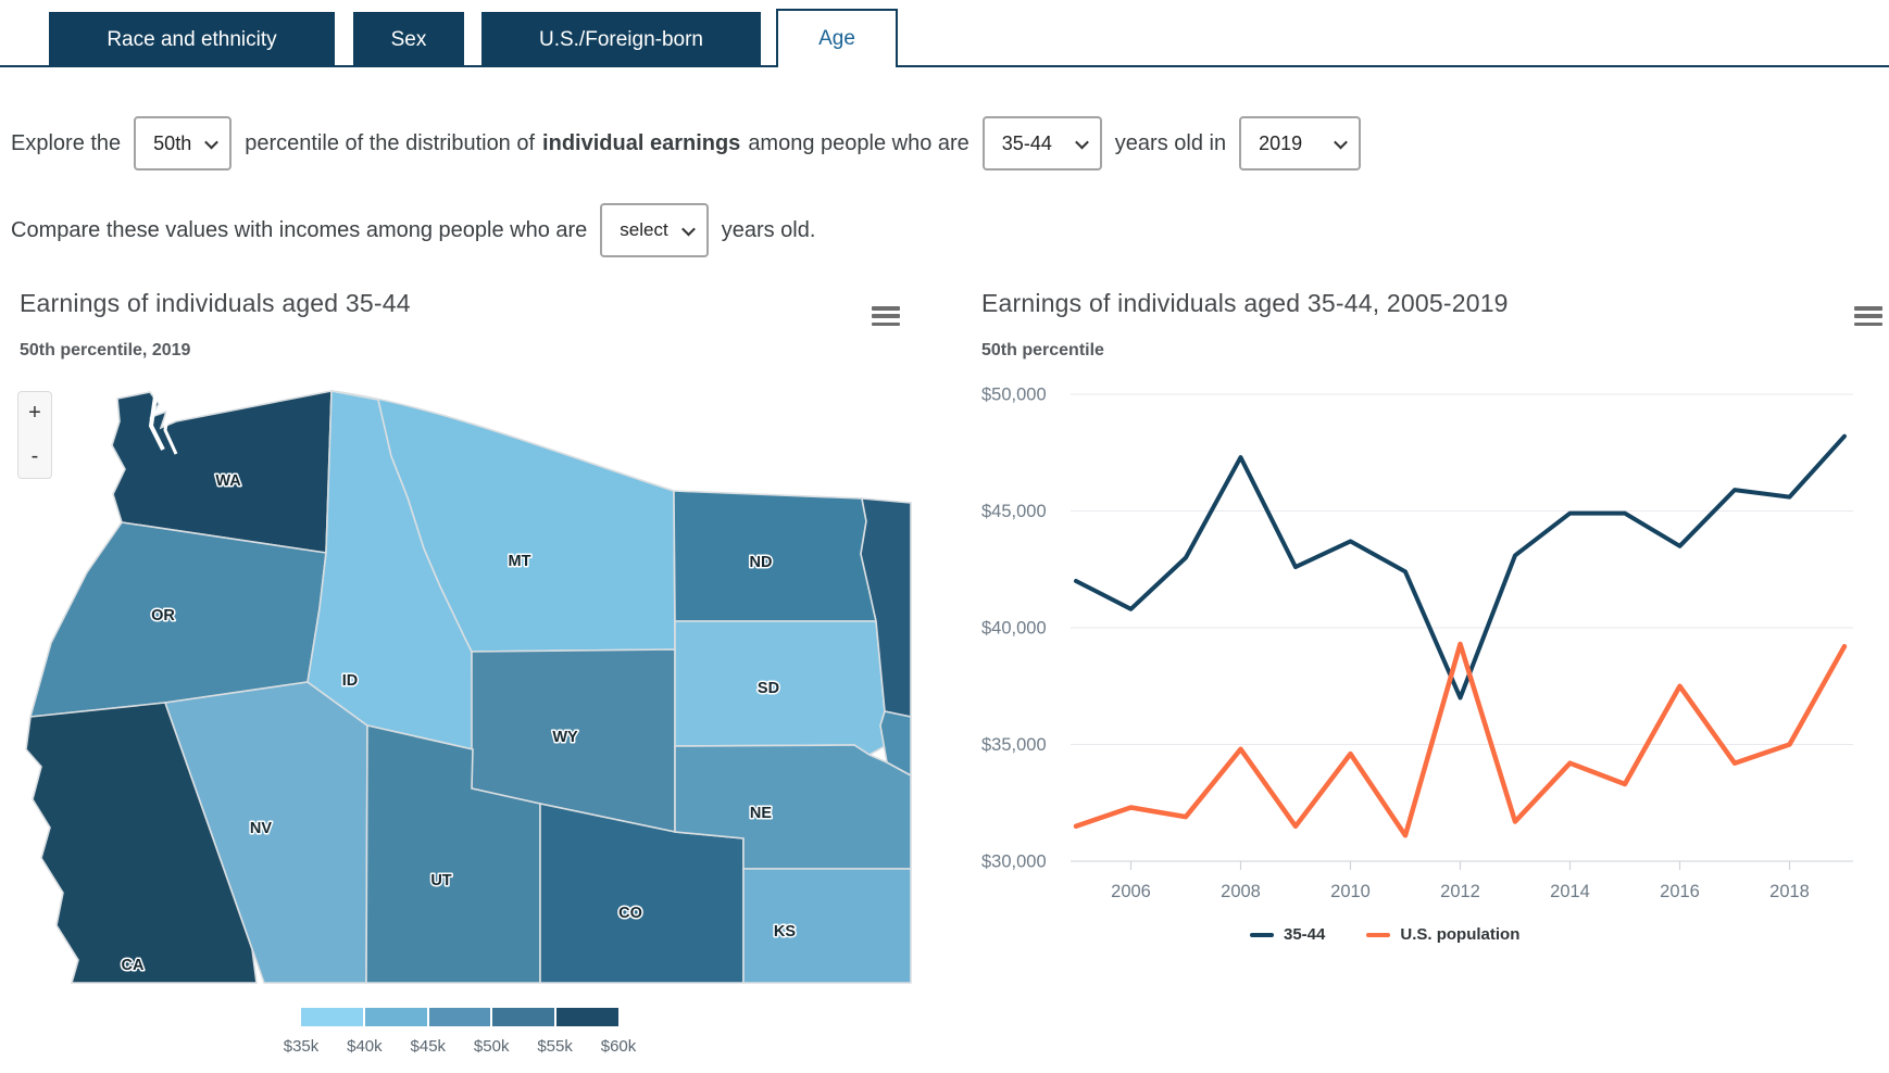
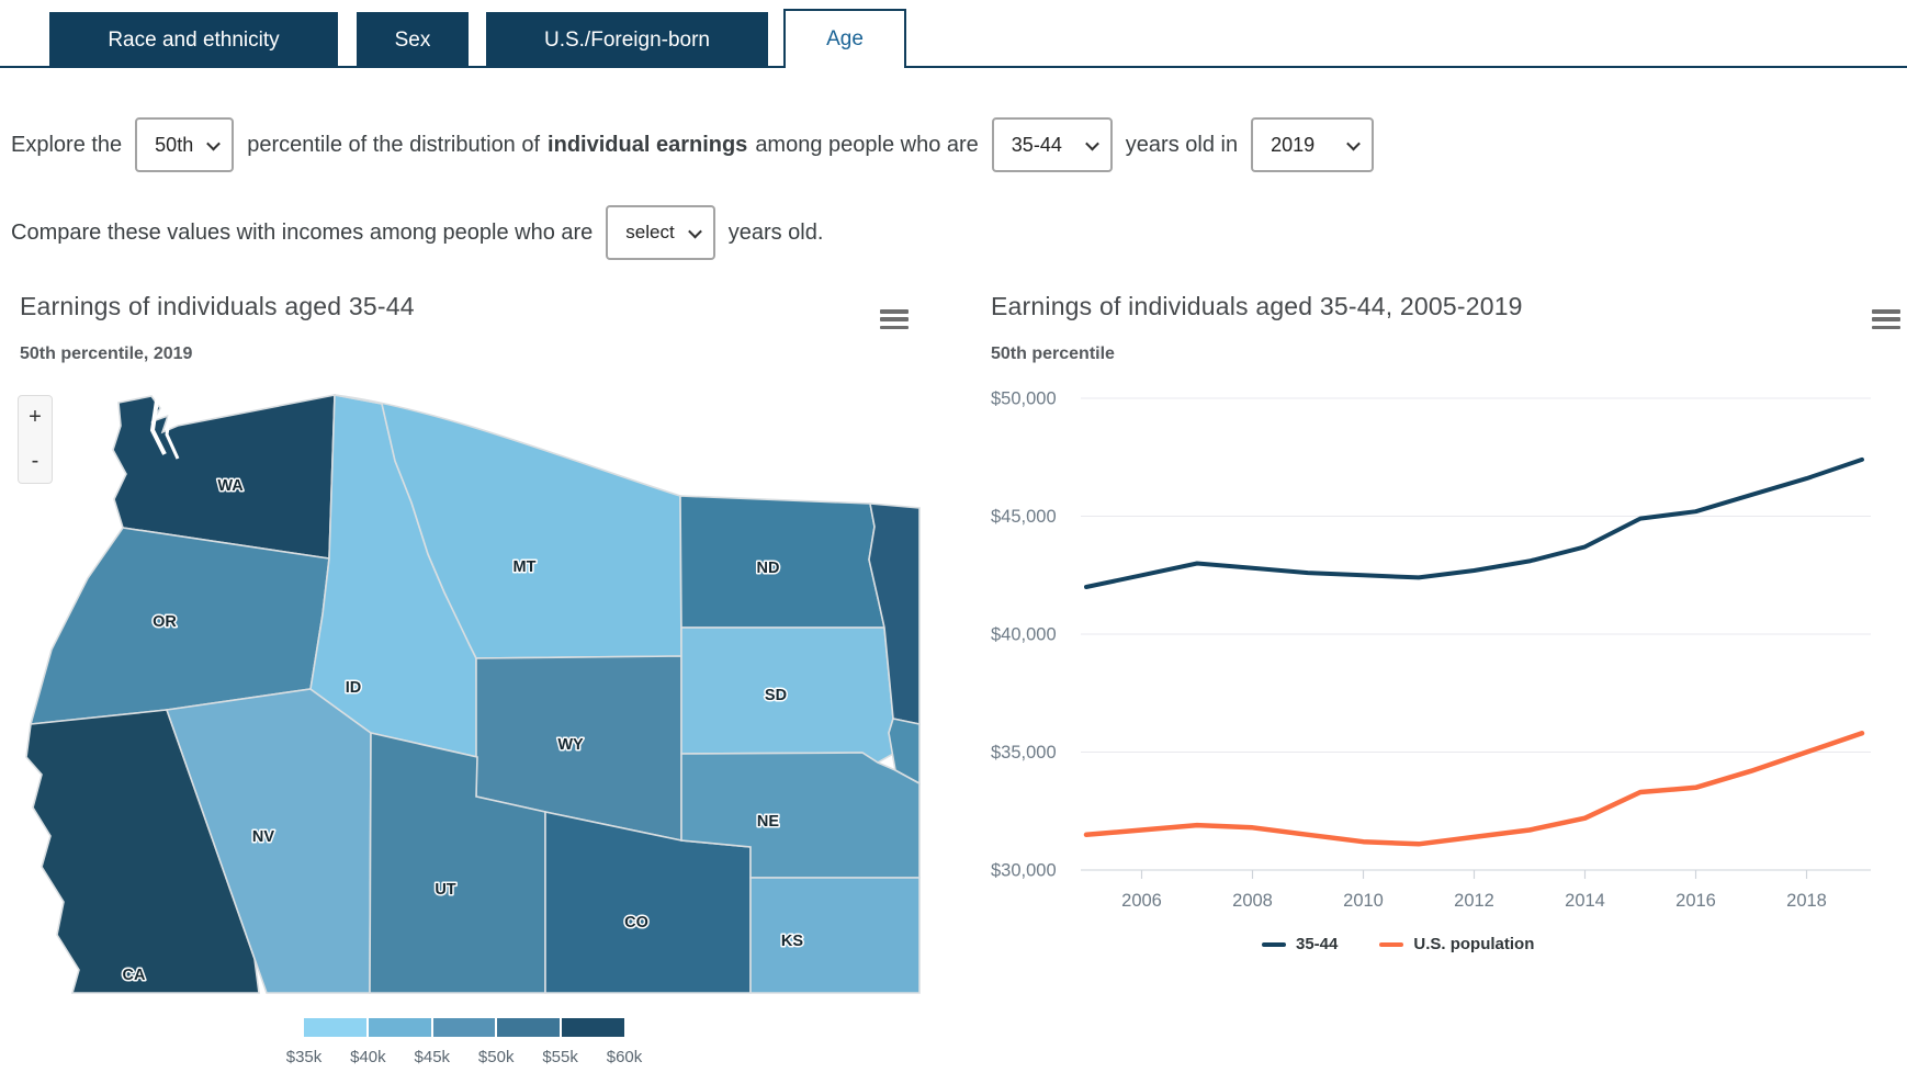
35-44/2006: $40.8k -> $42.5k
U.S. population/2006: $32.3k -> $31.7k
35-44/2008: $47.3k -> $42.8k
U.S. population/2008: $34.8k -> $31.8k
35-44/2010: $43.7k -> $42.5k
U.S. population/2010: $34.6k -> $31.2k
35-44/2012: $37.0k -> $42.7k
U.S. population/2012: $39.3k -> $31.4k
35-44/2014: $44.9k -> $43.7k
U.S. population/2014: $34.2k -> $32.2k
35-44/2016: $43.5k -> $45.2k
U.S. population/2016: $37.5k -> $33.5k
35-44/2018: $45.6k -> $46.6k
35-44/2019: $48.2k -> $47.4k
U.S. population/2019: $39.2k -> $35.8k
